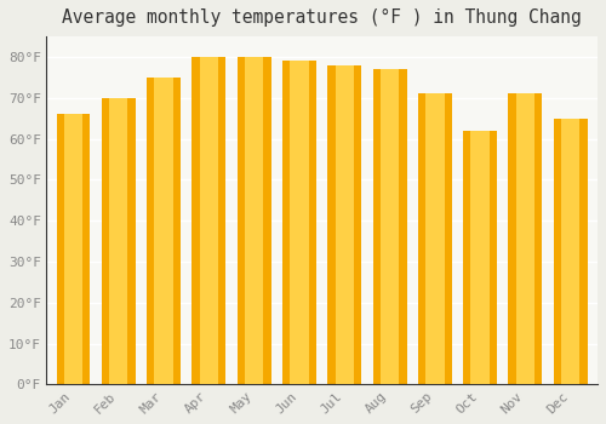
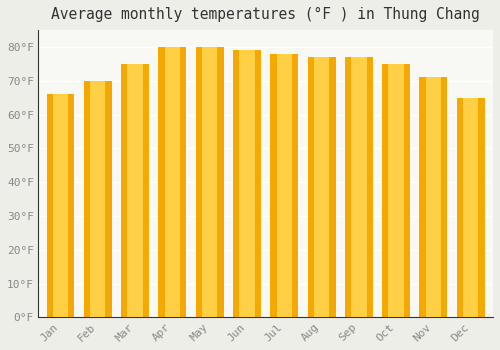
Sep: 71°F -> 77°F
Oct: 62°F -> 75°F
